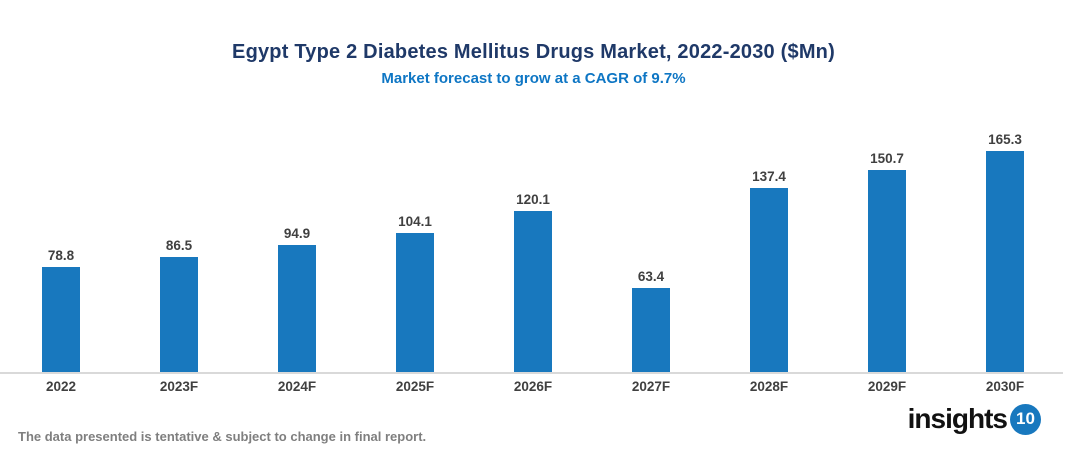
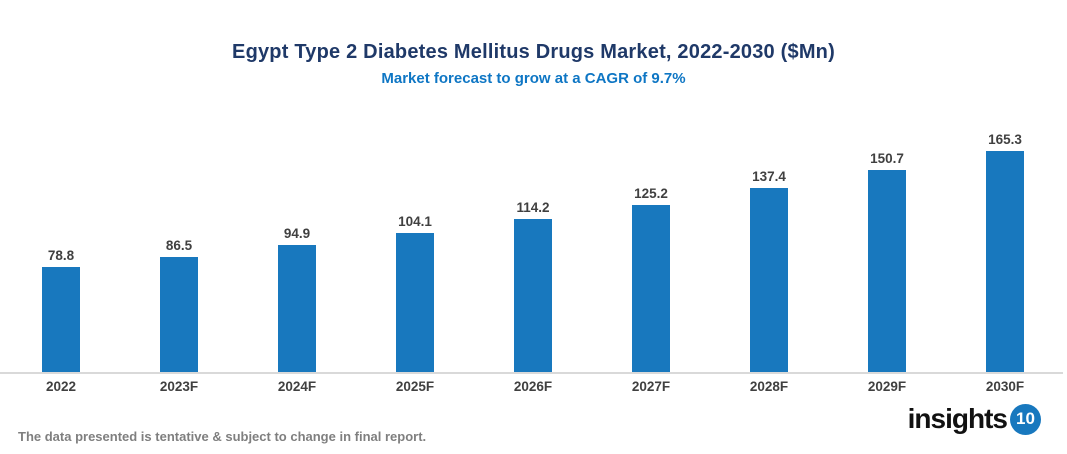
2026F: 120.1 -> 114.2
2027F: 63.4 -> 125.2
